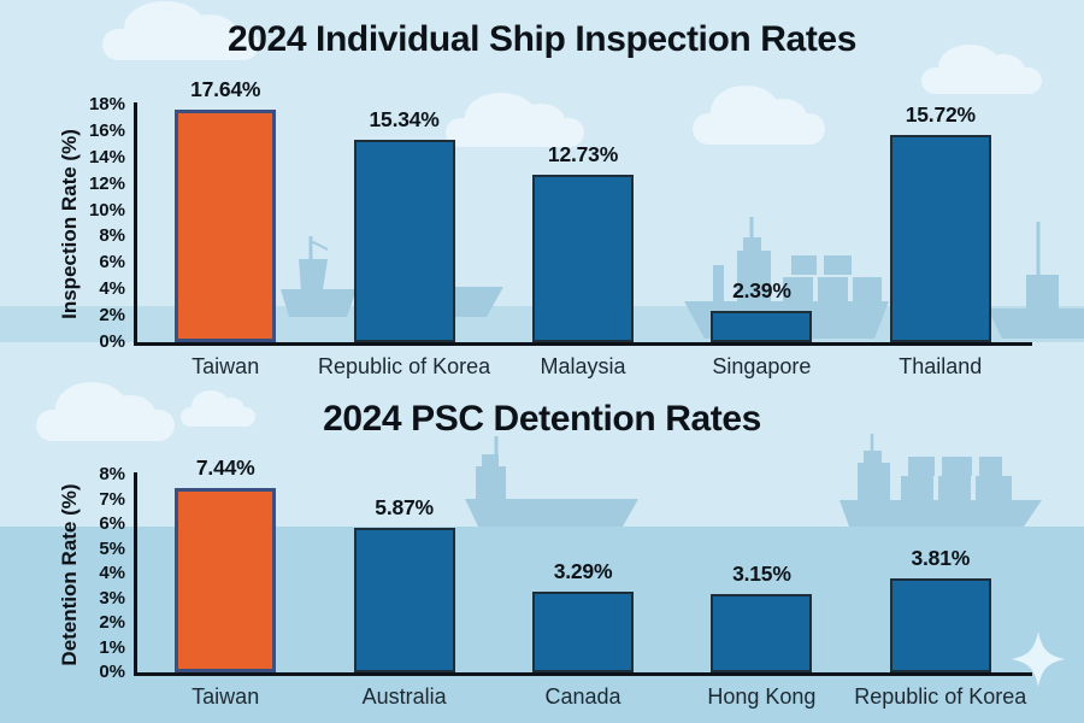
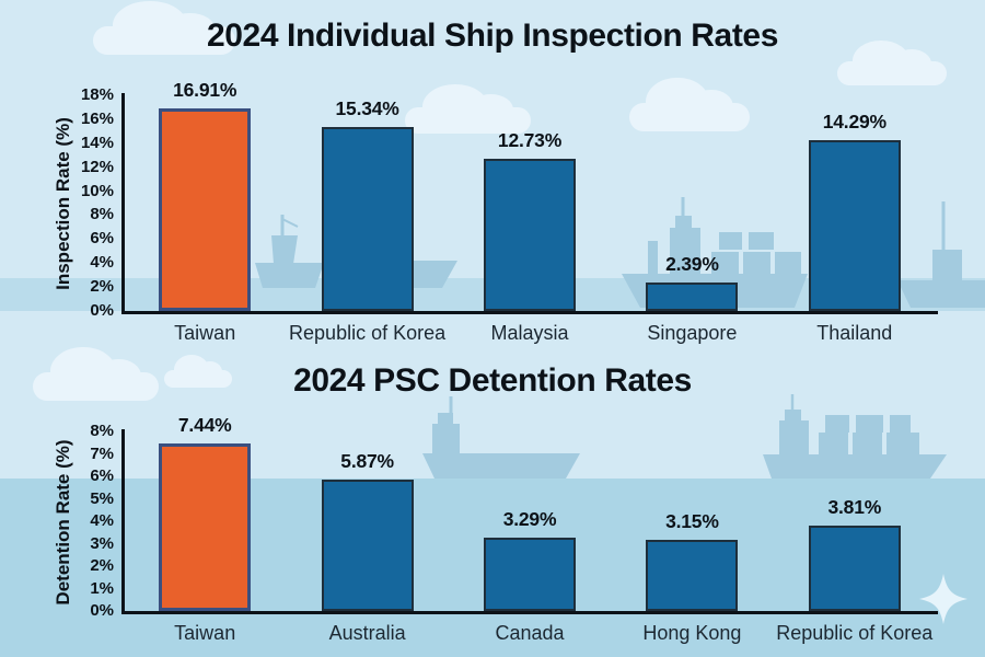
2024 Individual Ship Inspection Rates/Taiwan: 17.64% -> 16.91%
2024 Individual Ship Inspection Rates/Thailand: 15.72% -> 14.29%
